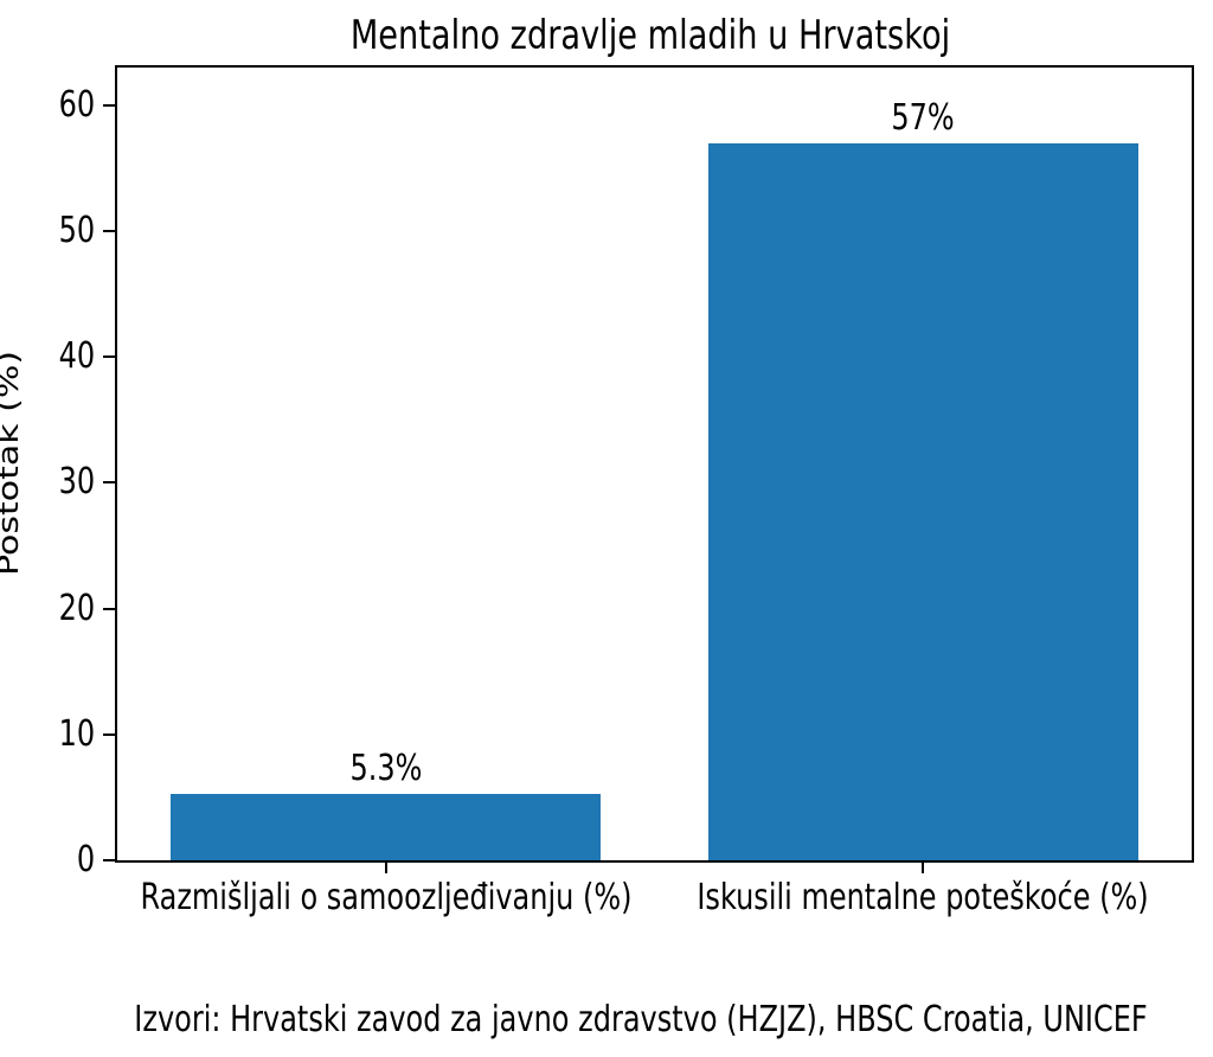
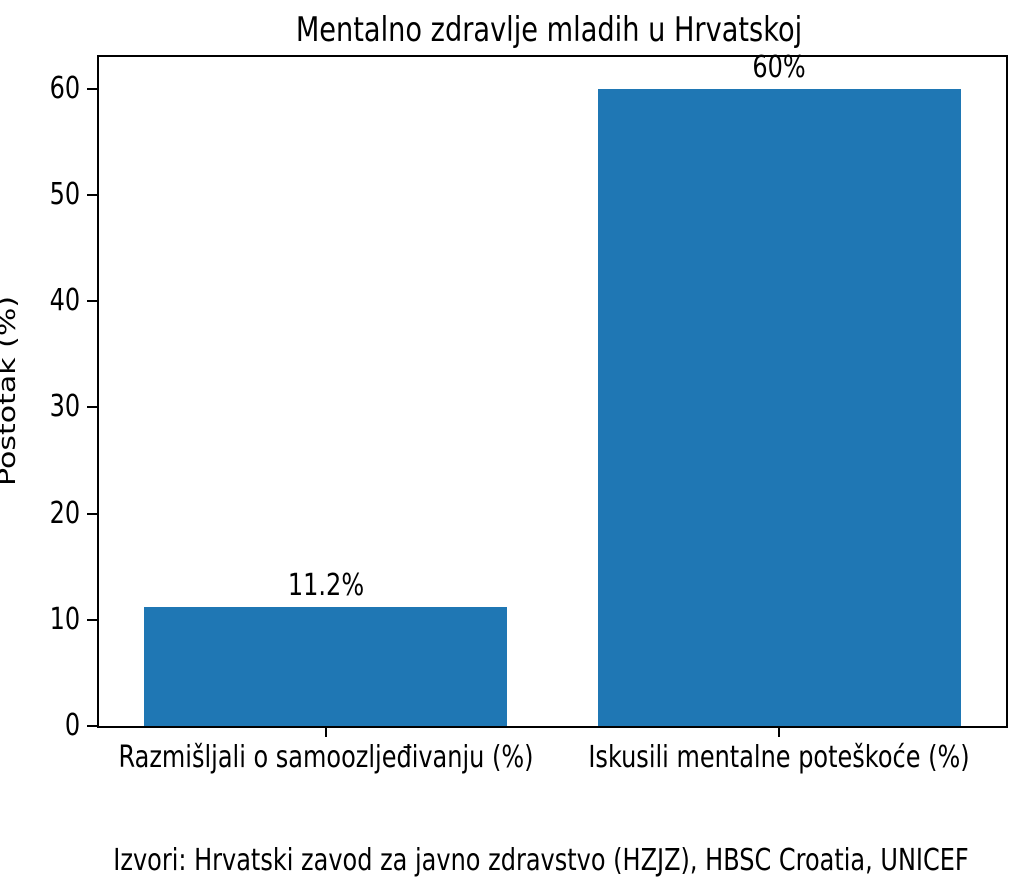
Razmišljali o samoozljeđivanju (%): 5.3% -> 11.2%
Iskusili mentalne poteškoće (%): 57% -> 60%
